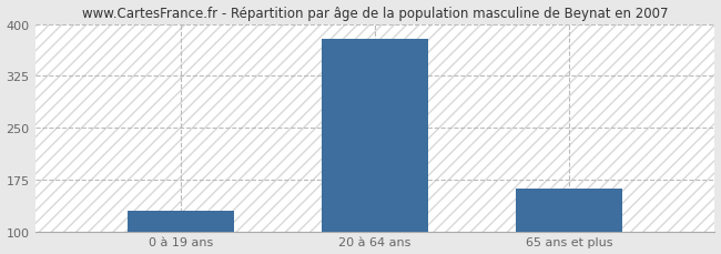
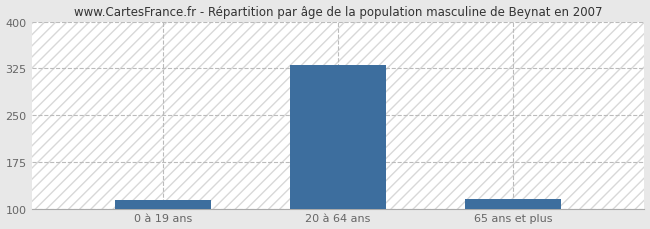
0 à 19 ans: 130 -> 113
20 à 64 ans: 378 -> 330
65 ans et plus: 162 -> 115
